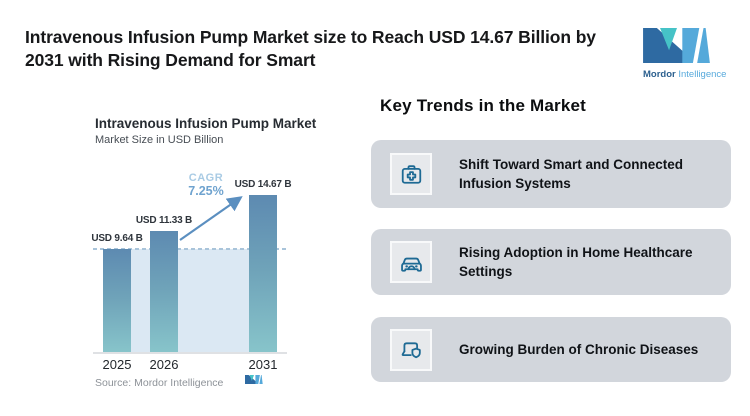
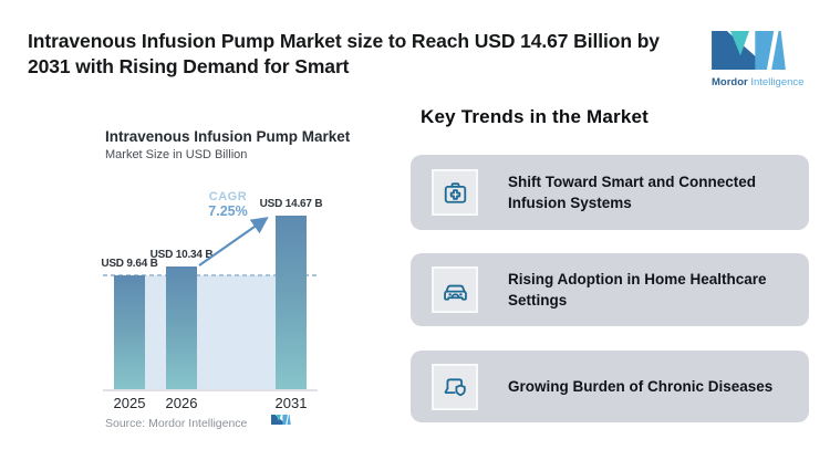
2026: 11.33 -> 10.34
